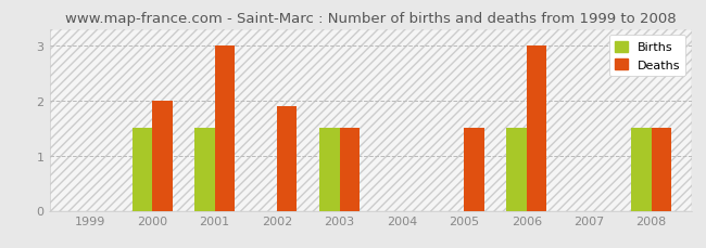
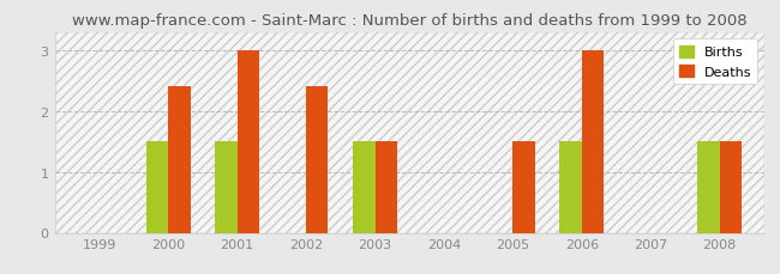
Deaths/2000: 2.0 -> 2.4
Deaths/2002: 1.9 -> 2.4
